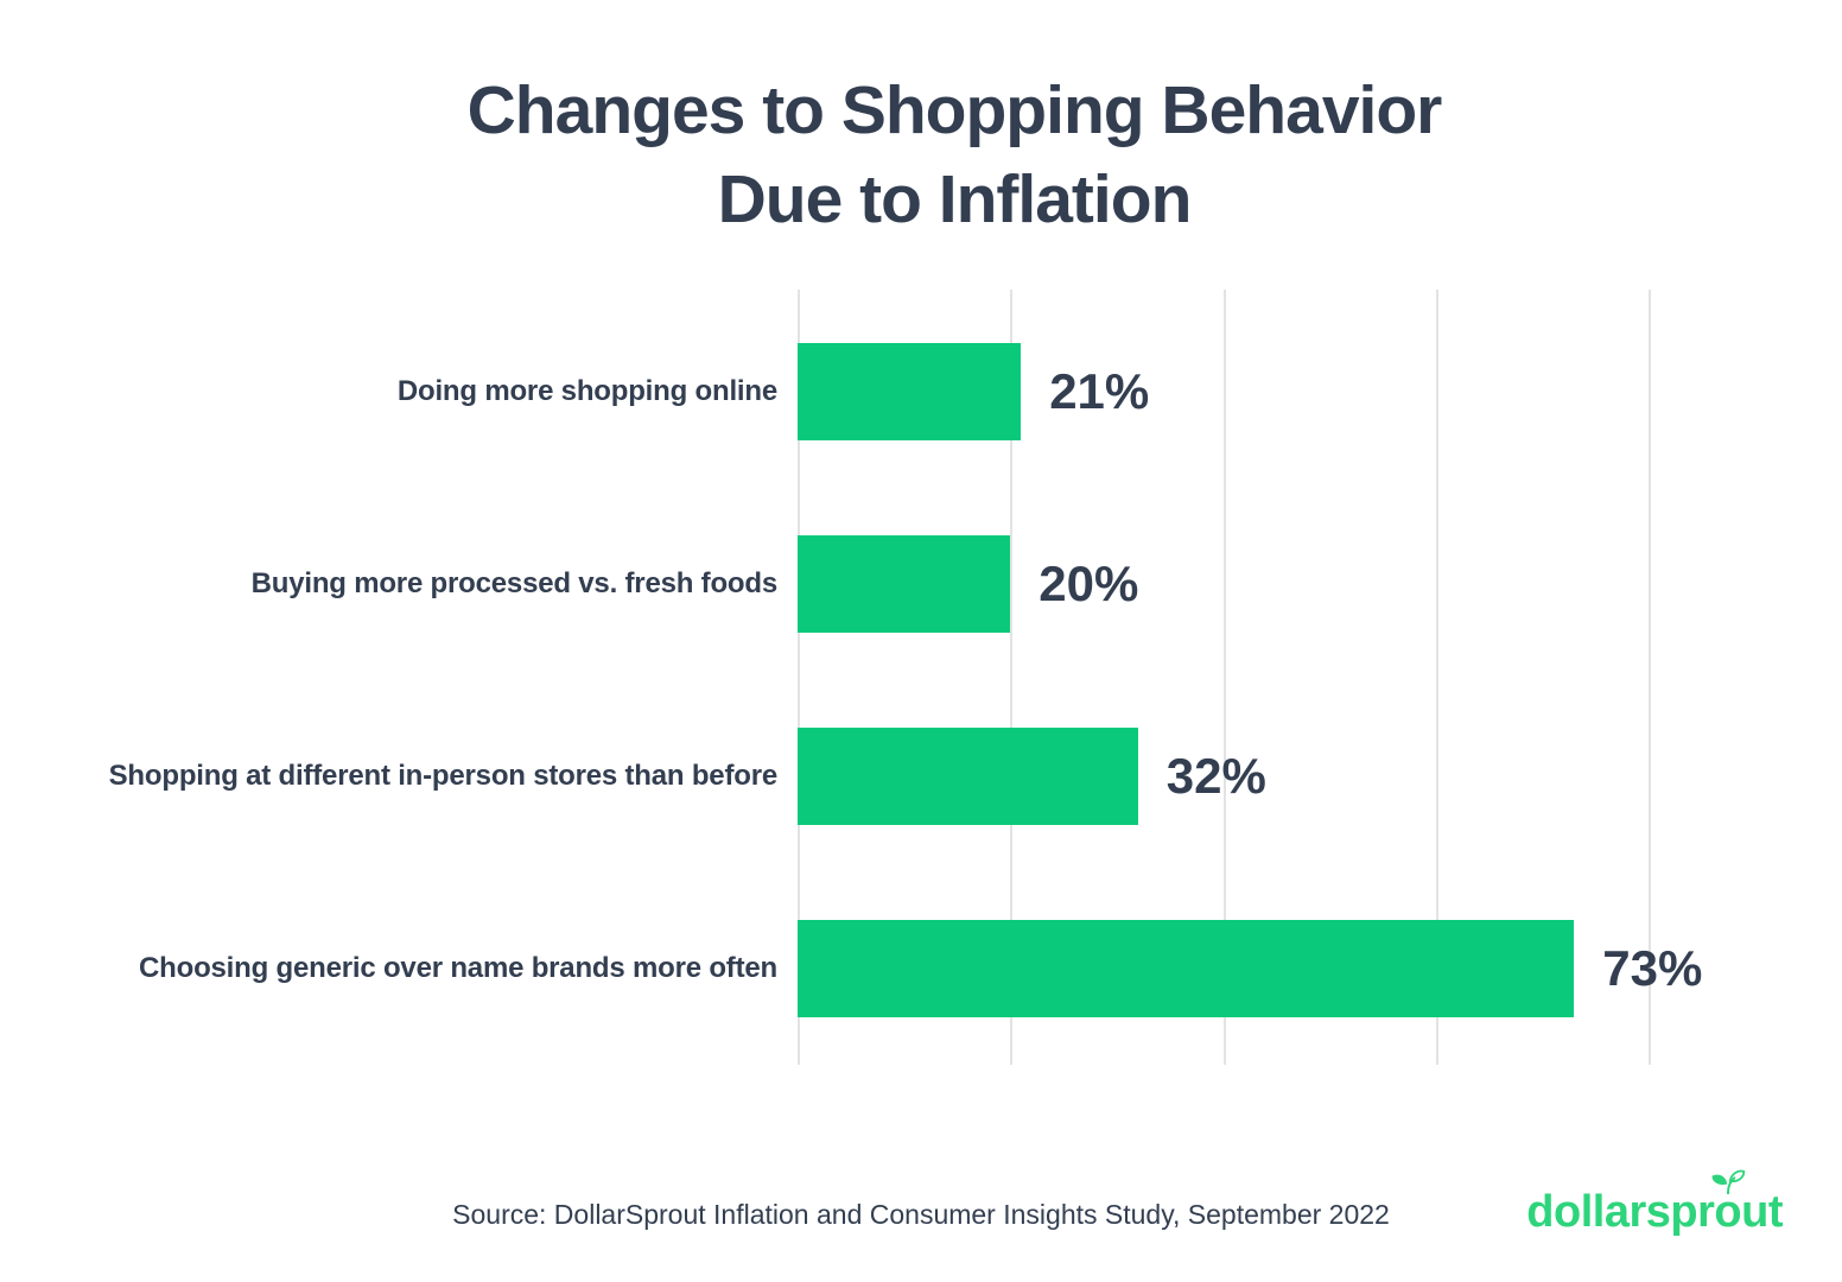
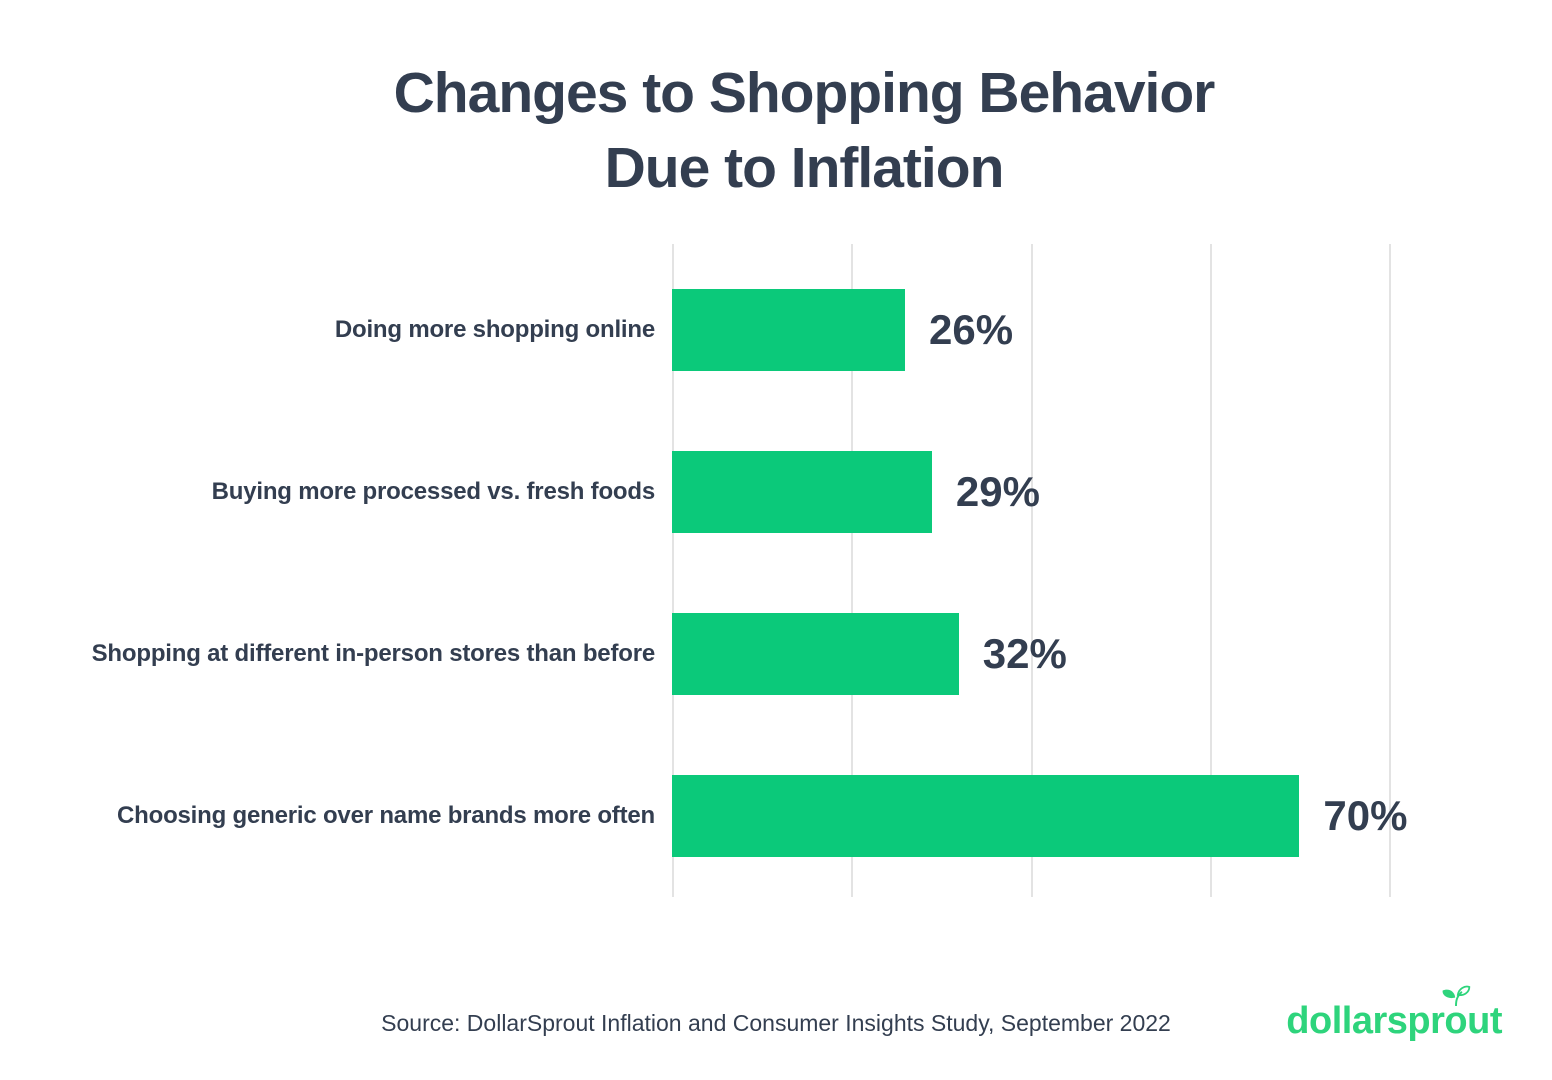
Doing more shopping online: 21% -> 26%
Buying more processed vs. fresh foods: 20% -> 29%
Choosing generic over name brands more often: 73% -> 70%
